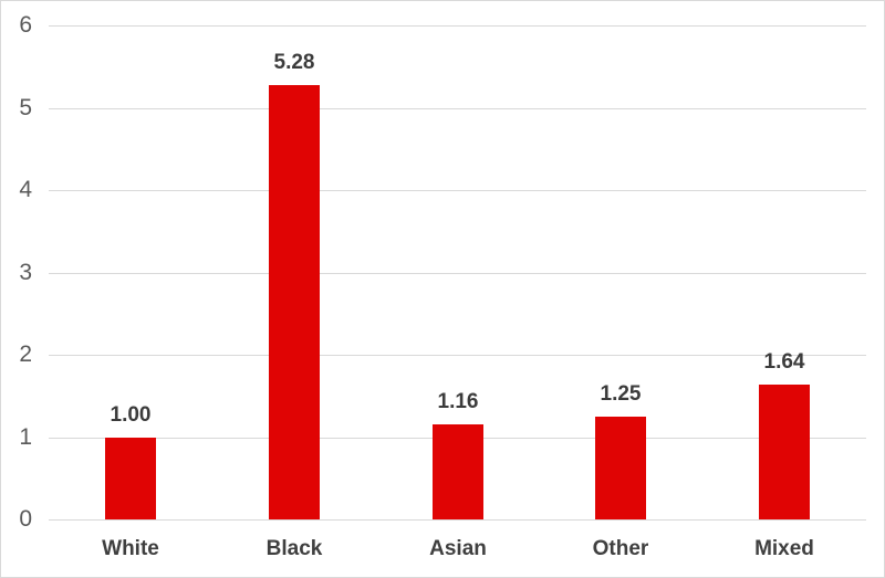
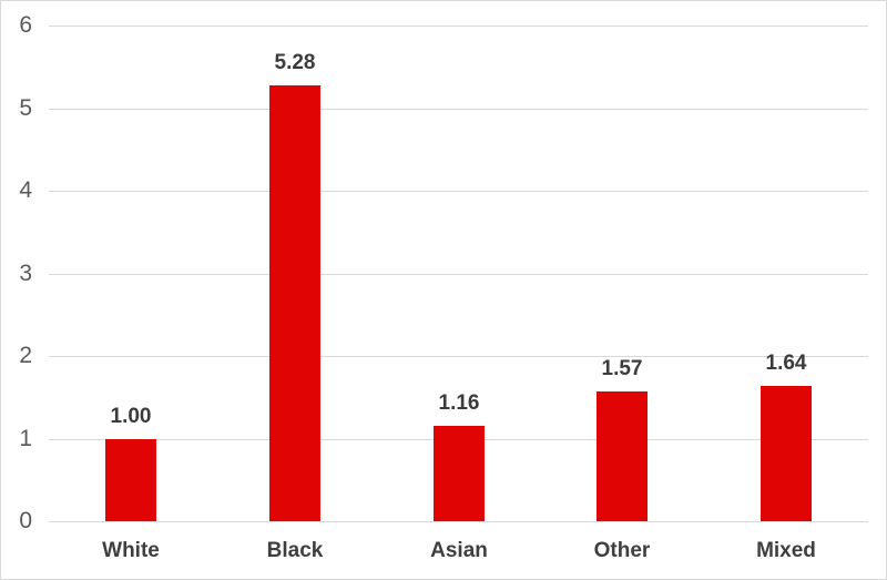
Other: 1.25 -> 1.57
